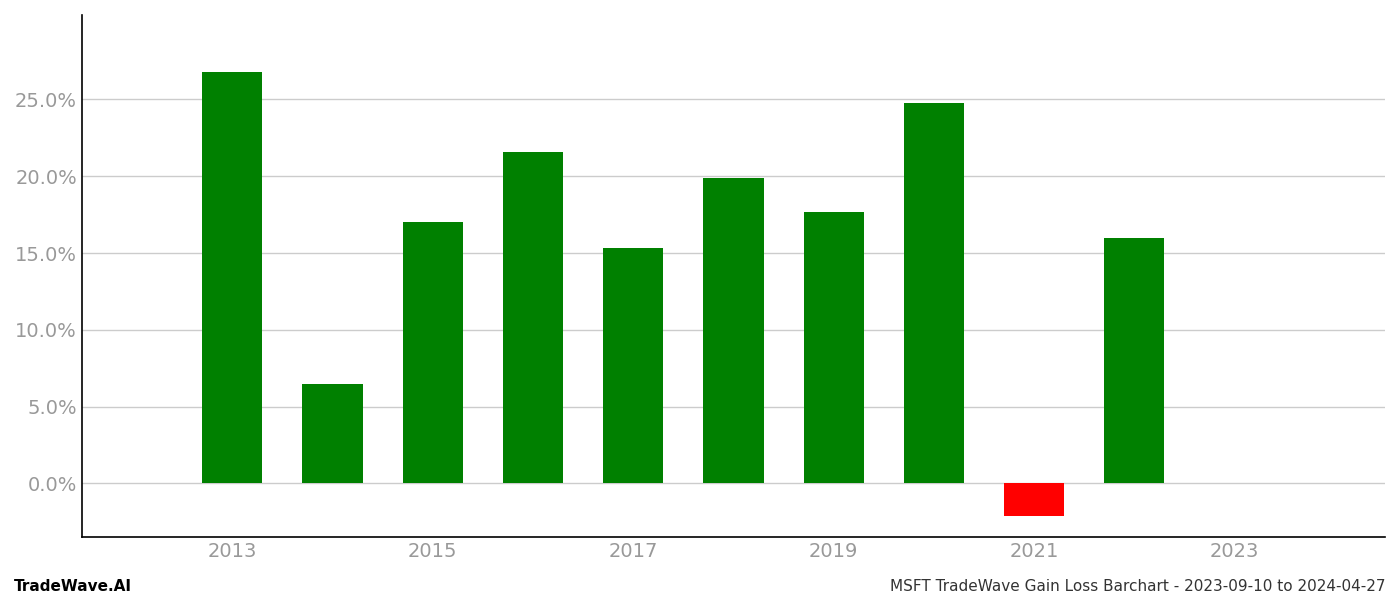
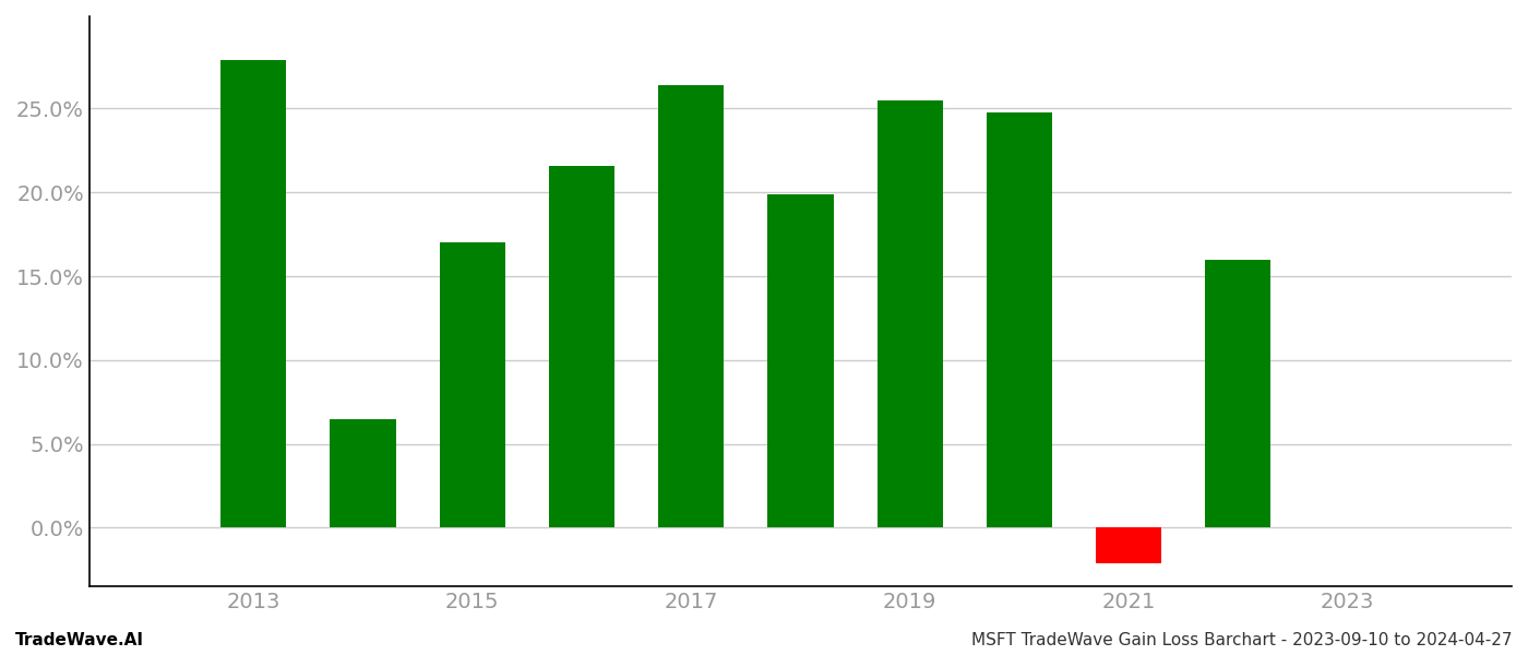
2013: 26.8% -> 27.9%
2017: 15.3% -> 26.4%
2019: 17.7% -> 25.5%
